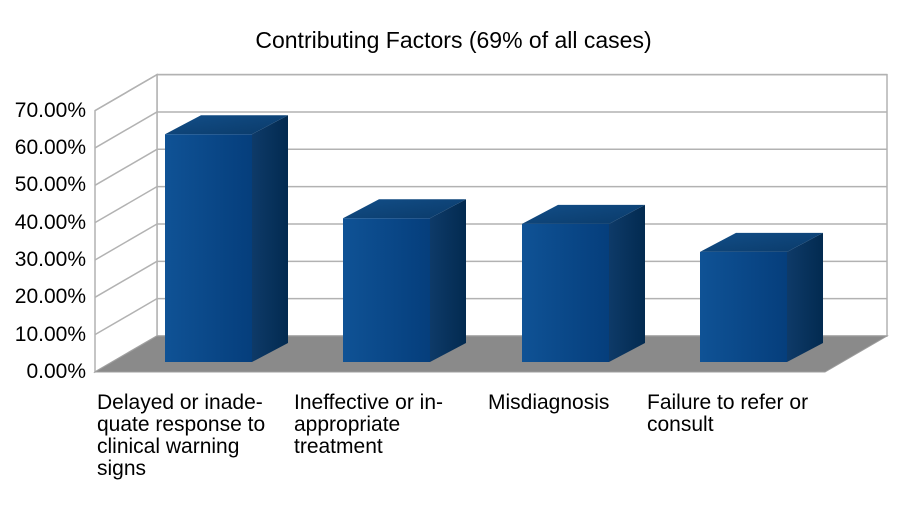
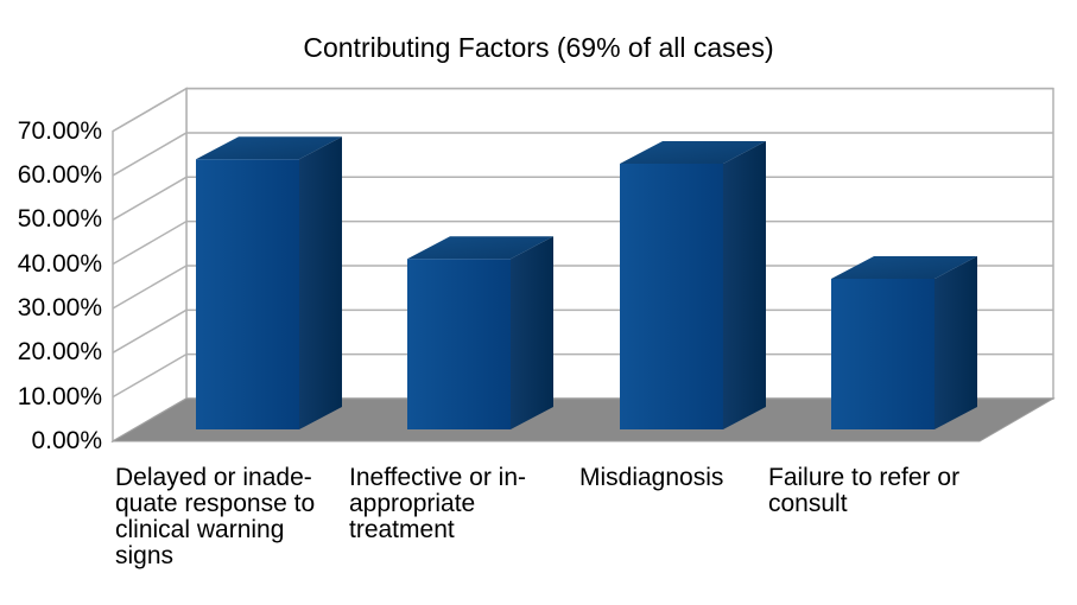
Misdiagnosis: 37% -> 60%
Failure to refer or consult: 30% -> 34%
